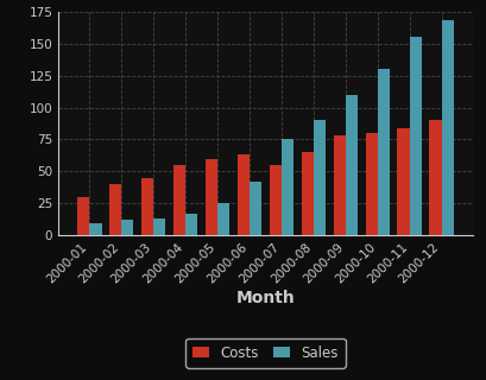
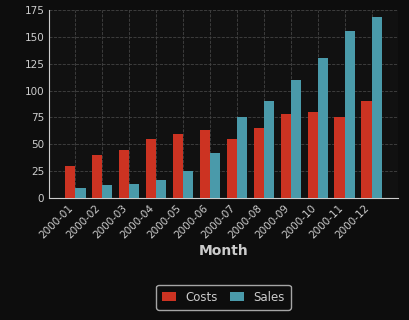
Costs/2000-11: 84 -> 75
